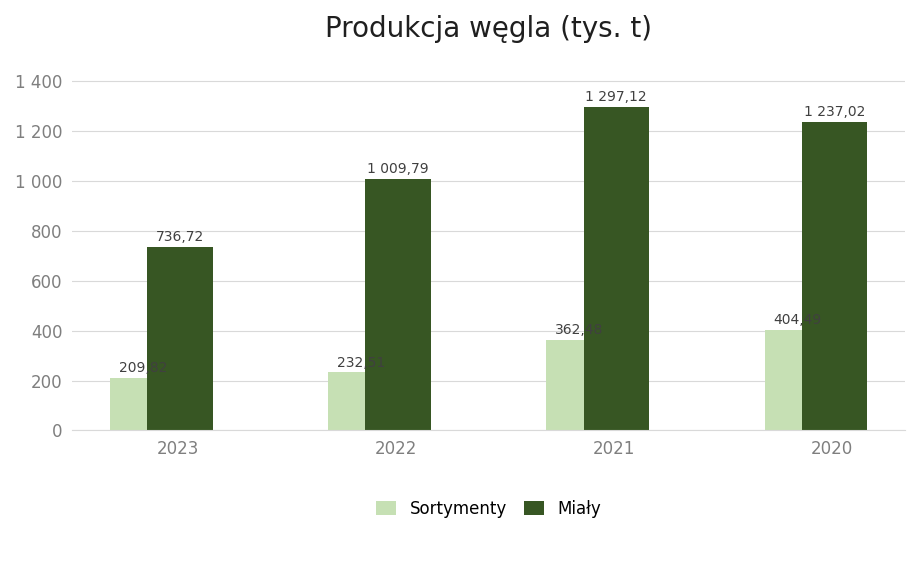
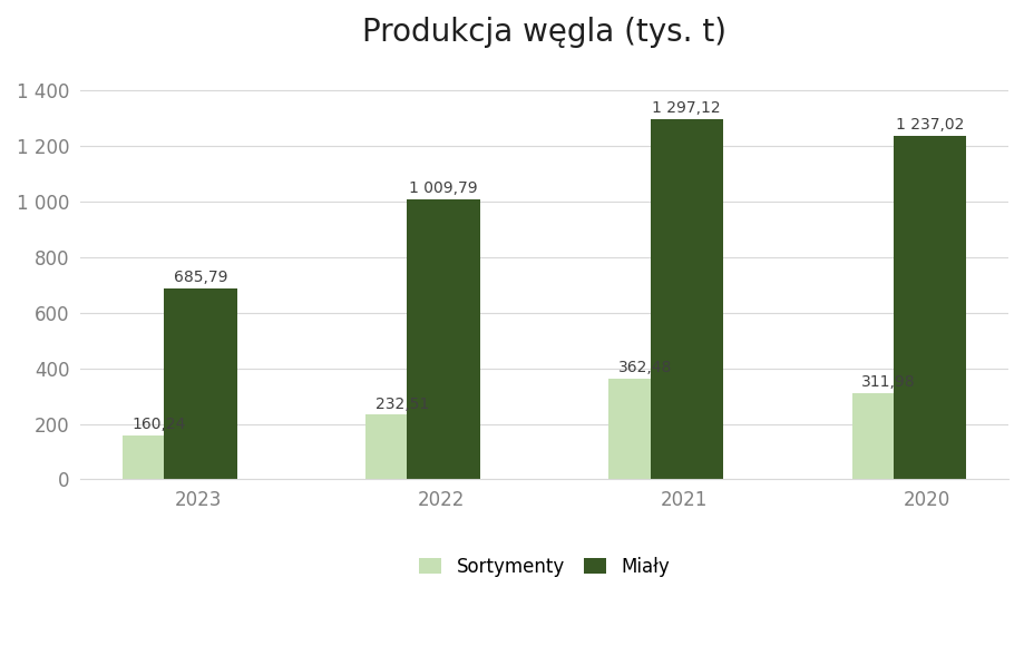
Sortymenty/2023: 209,82 -> 160,24
Miały/2023: 736,72 -> 685,79
Sortymenty/2020: 404,49 -> 311,98
